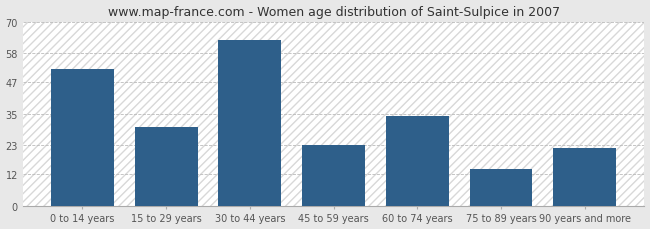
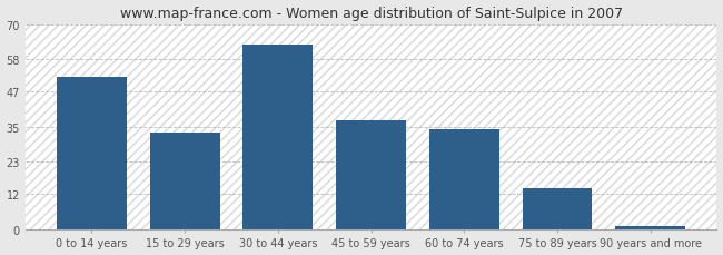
15 to 29 years: 30 -> 33
45 to 59 years: 23 -> 37
90 years and more: 22 -> 1
